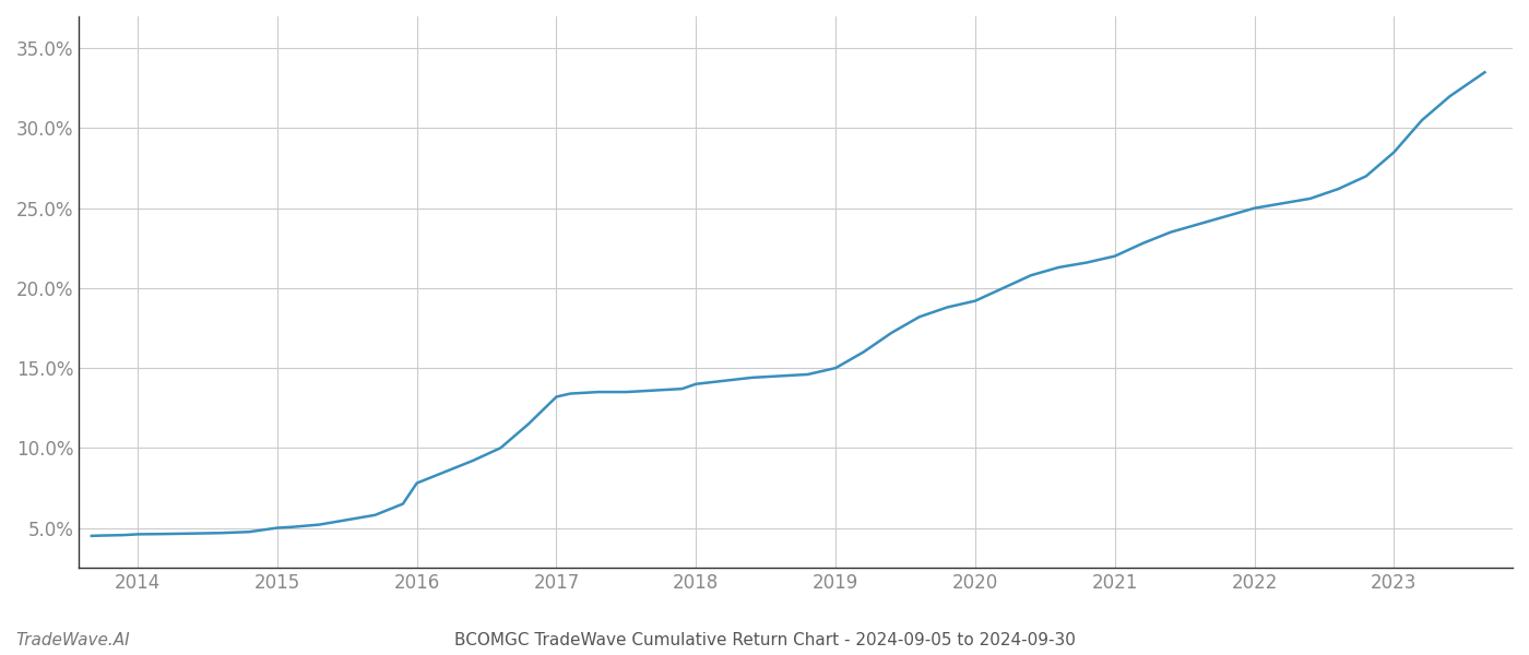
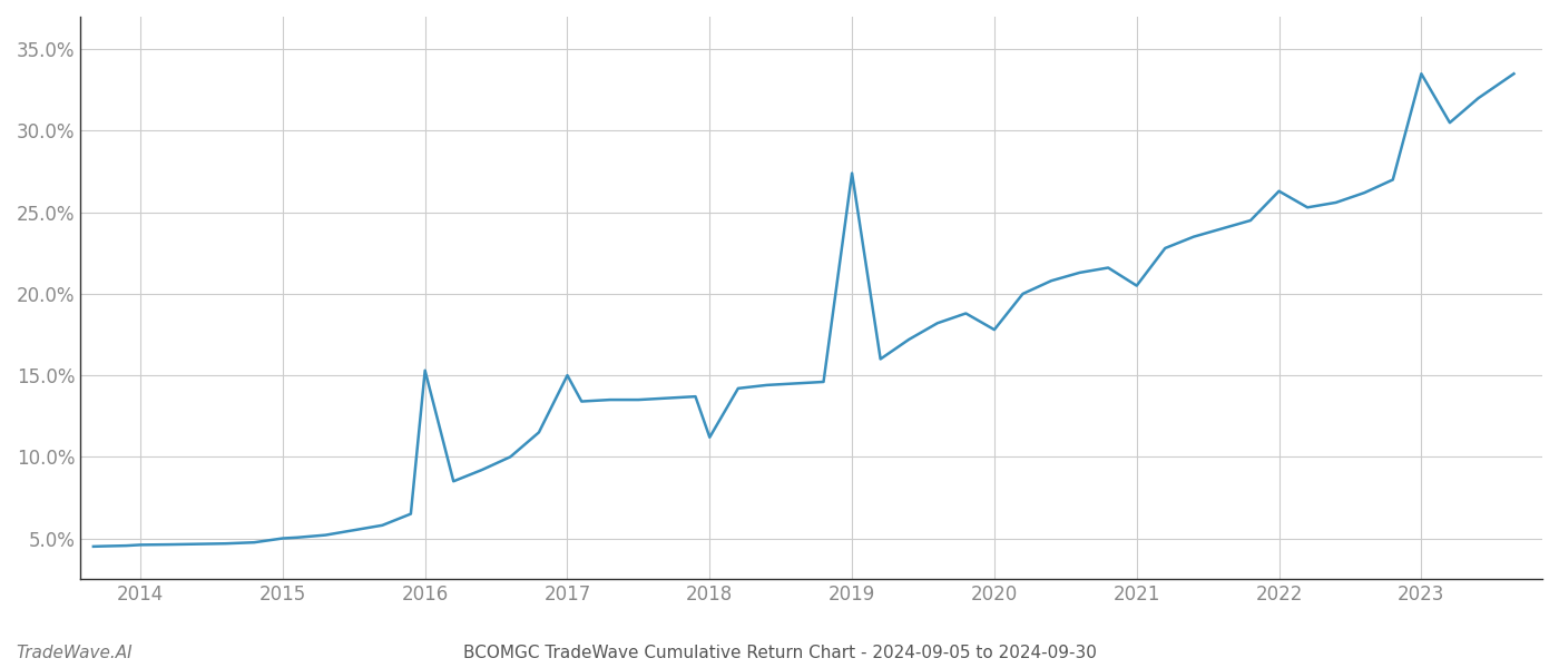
2016: 7.8% -> 15.3%
2017: 13.2% -> 15.0%
2018: 14.0% -> 11.2%
2019: 15.0% -> 27.4%
2020: 19.2% -> 17.8%
2021: 22.0% -> 20.5%
2022: 25.0% -> 26.3%
2023: 28.5% -> 33.5%
